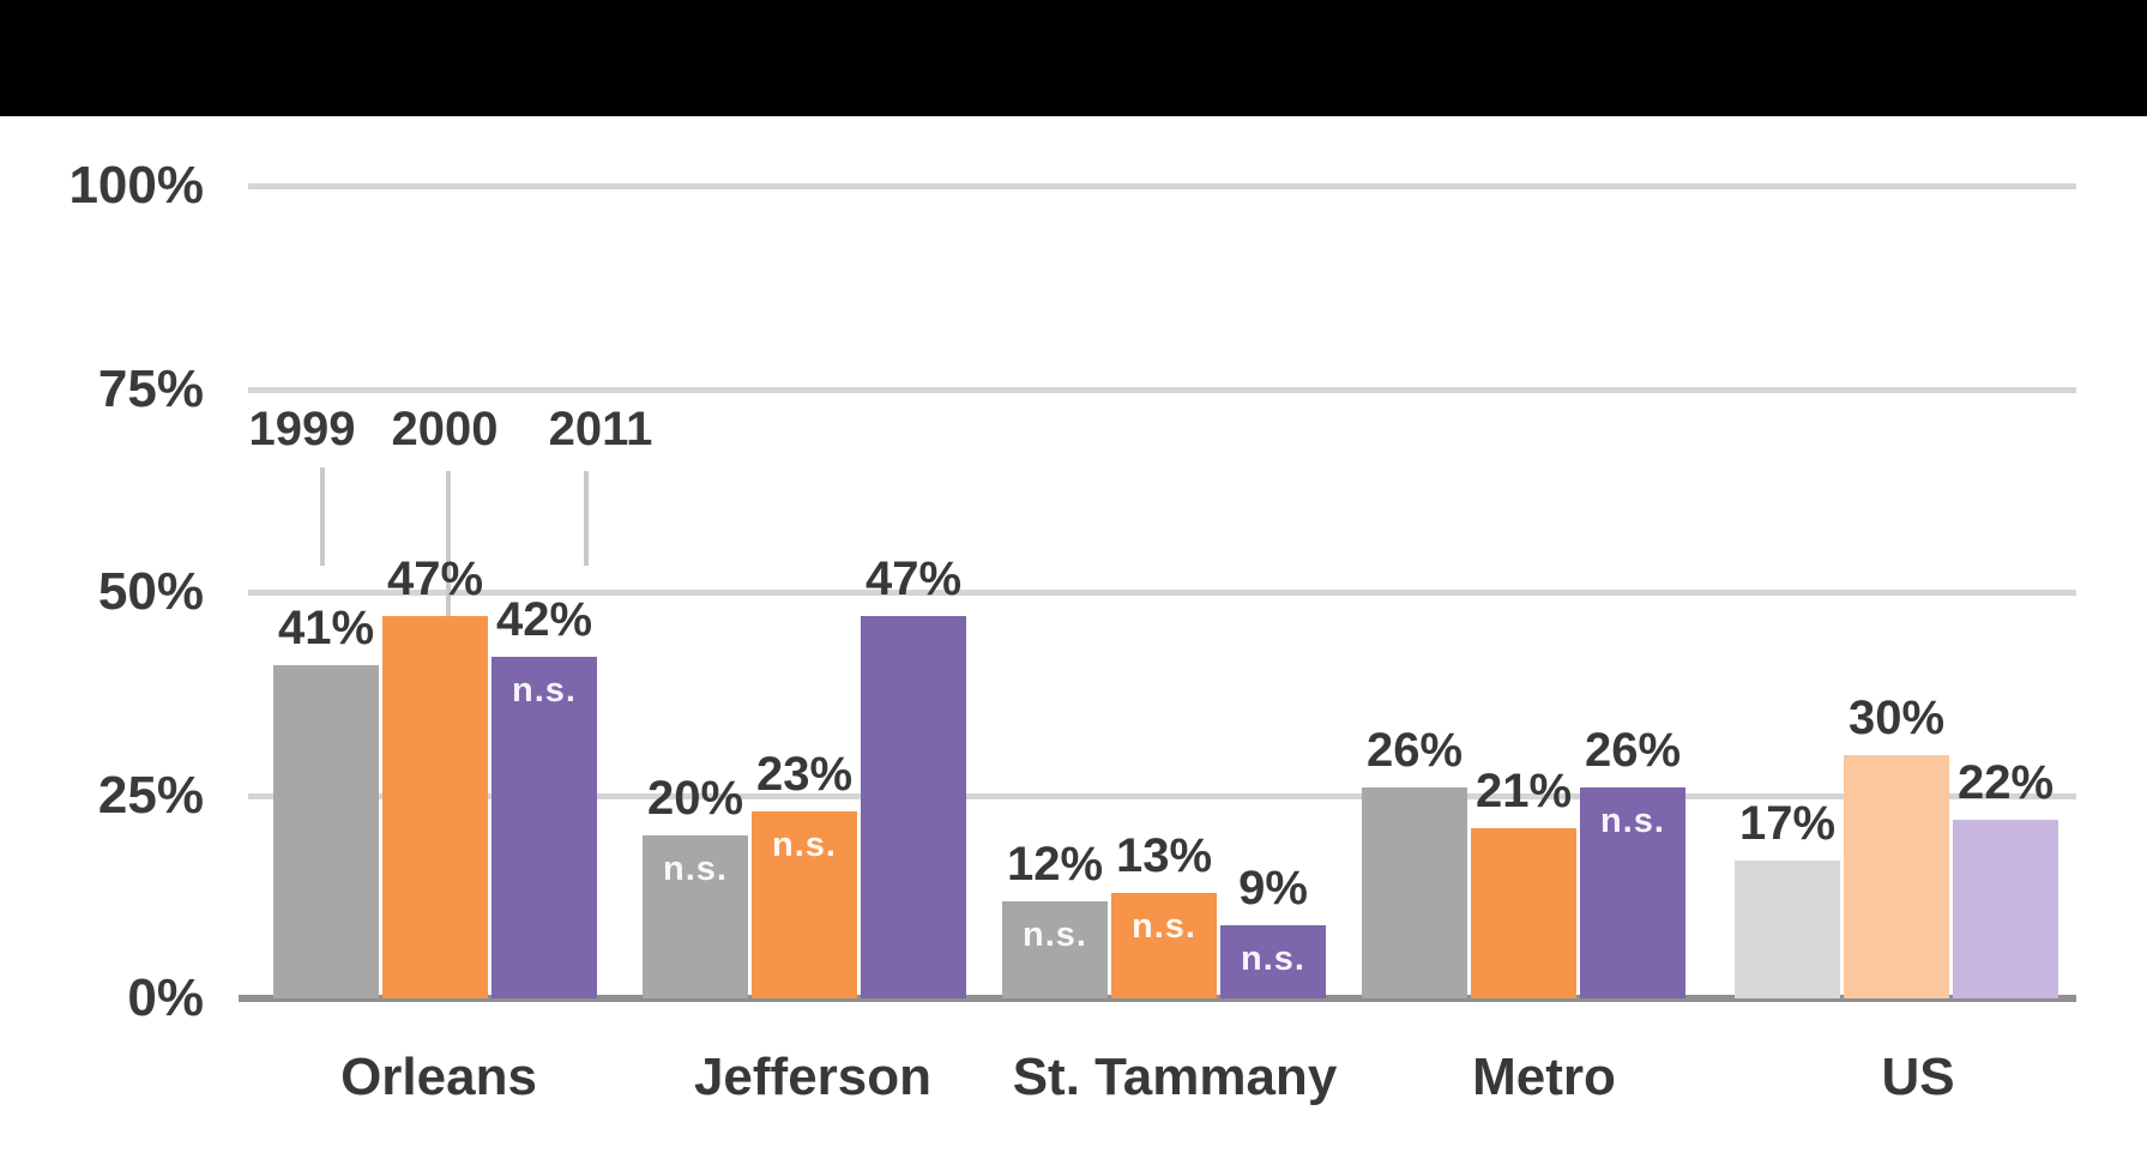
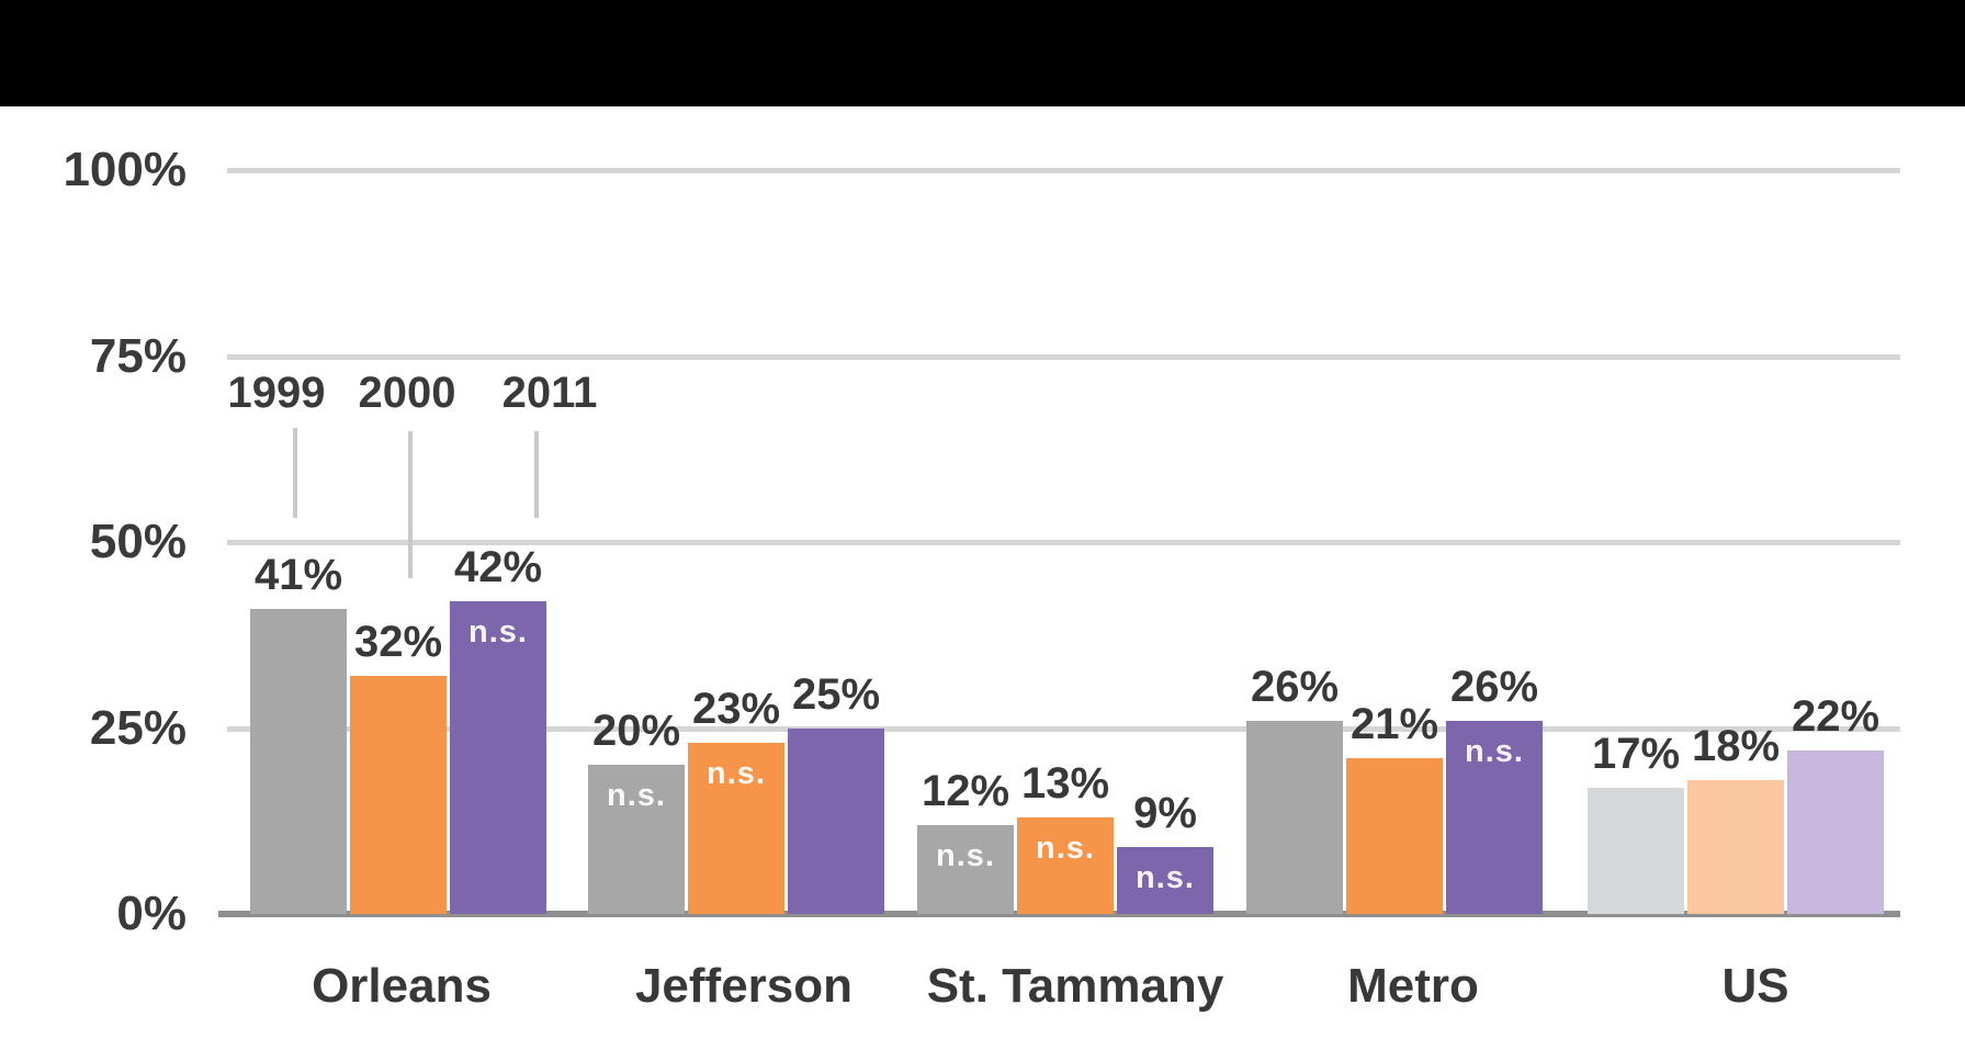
2000/Orleans: 47% -> 32%
2011/Jefferson: 47% -> 25%
2000/US: 30% -> 18%
